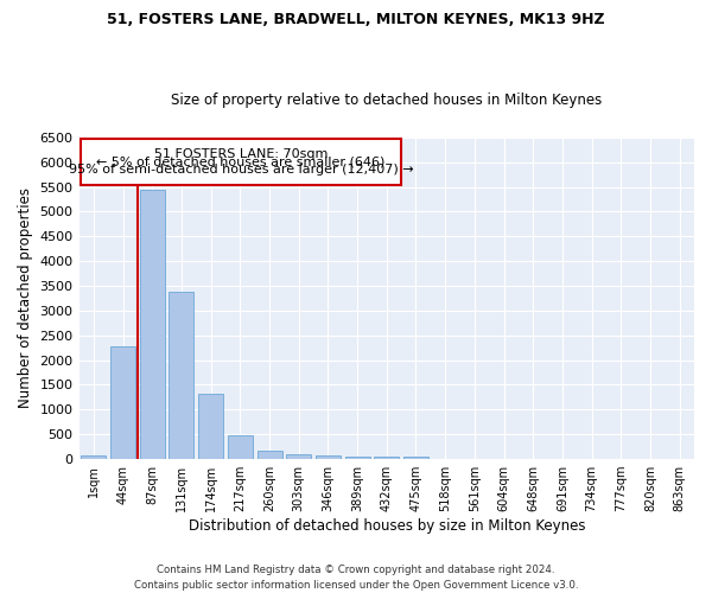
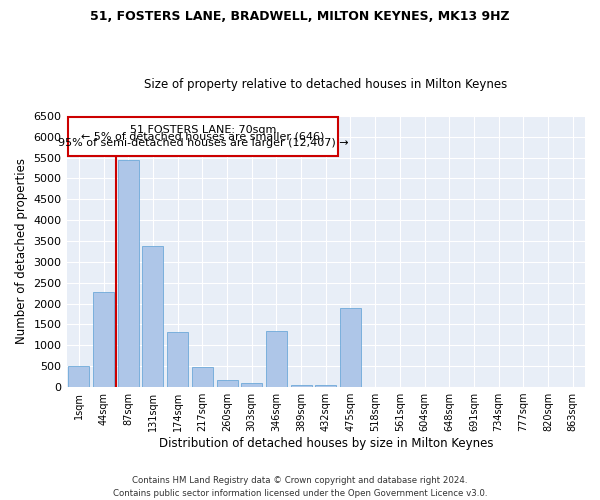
1sqm: 70 -> 500
346sqm: 80 -> 1350
475sqm: 40 -> 1900
